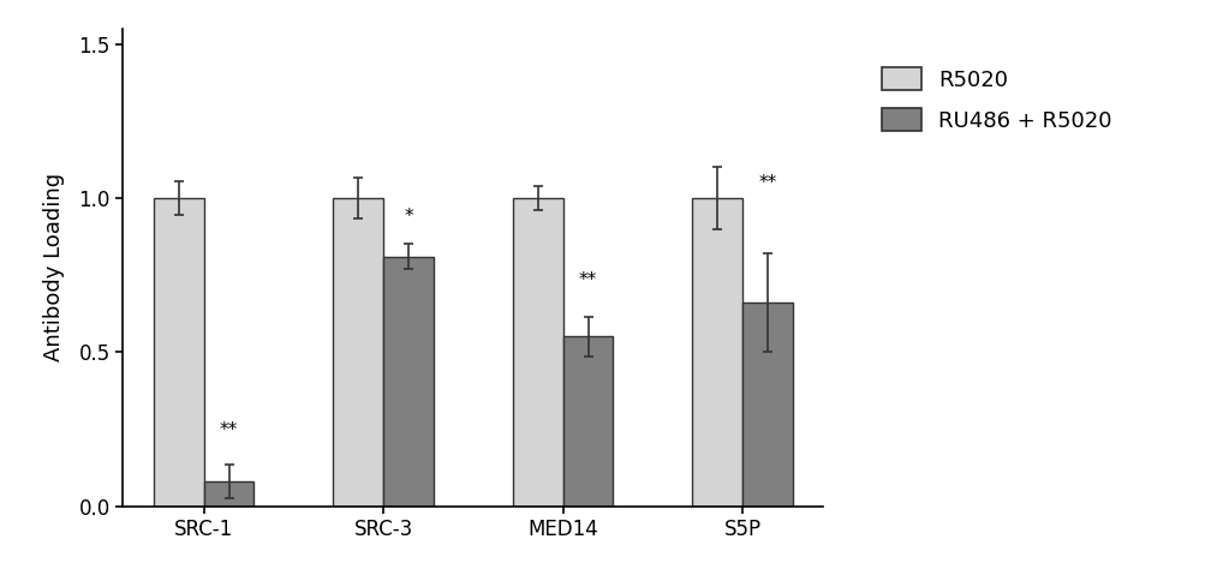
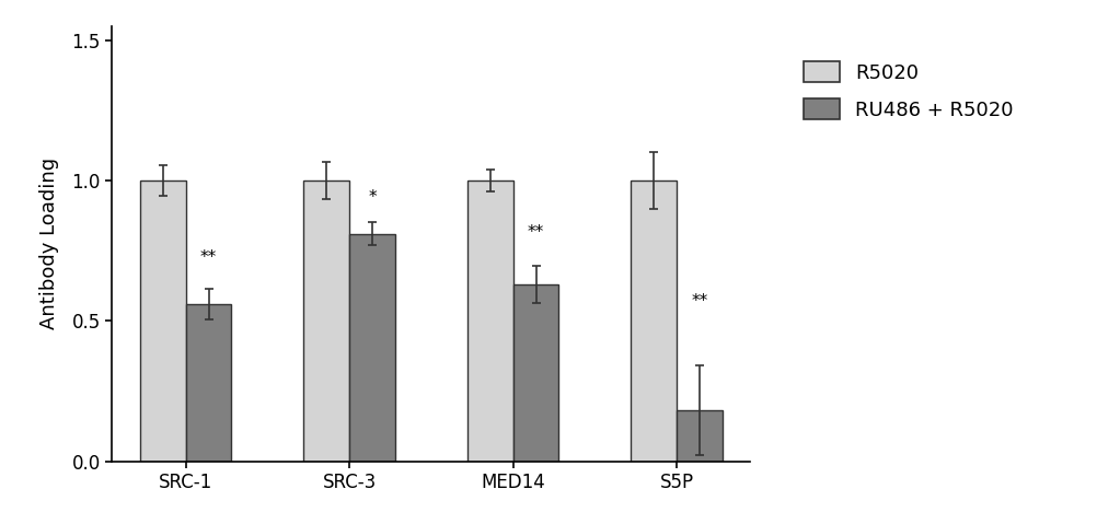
RU486 + R5020/SRC-1: 0.08 -> 0.56
RU486 + R5020/MED14: 0.55 -> 0.63
RU486 + R5020/S5P: 0.66 -> 0.18
